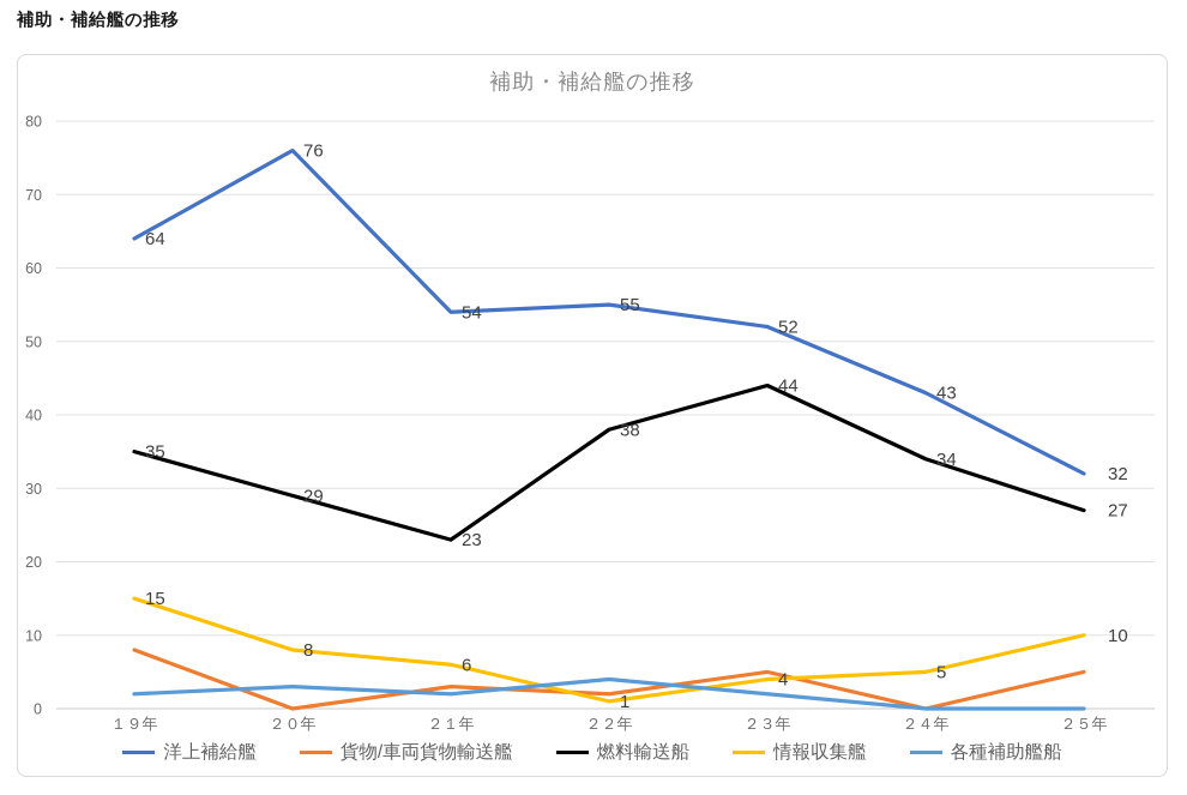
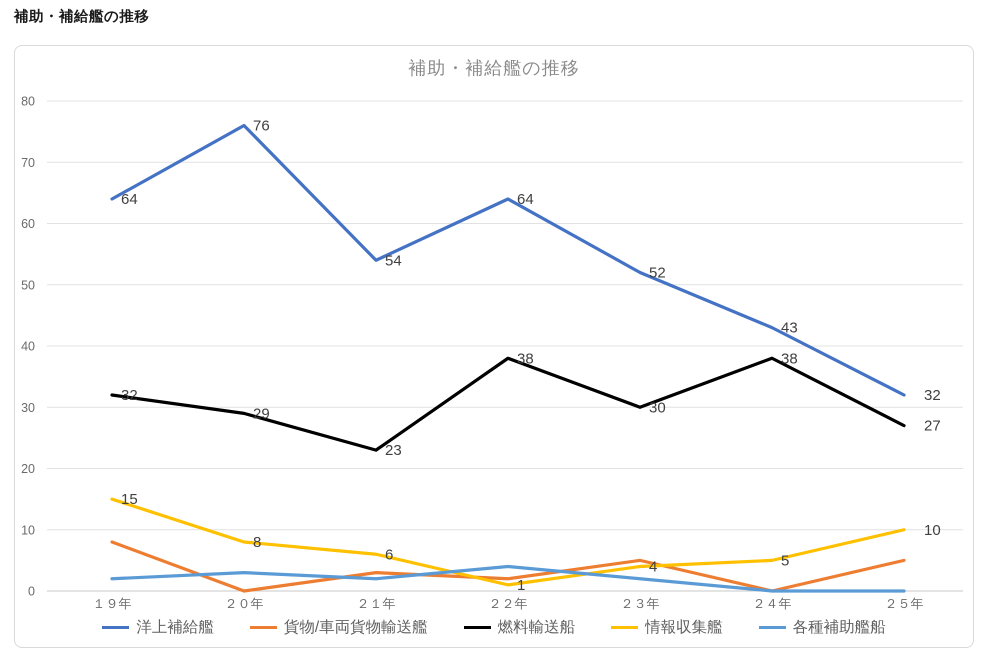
燃料輸送船/１９年: 35 -> 32
洋上補給艦/２２年: 55 -> 64
燃料輸送船/２３年: 44 -> 30
燃料輸送船/２４年: 34 -> 38
